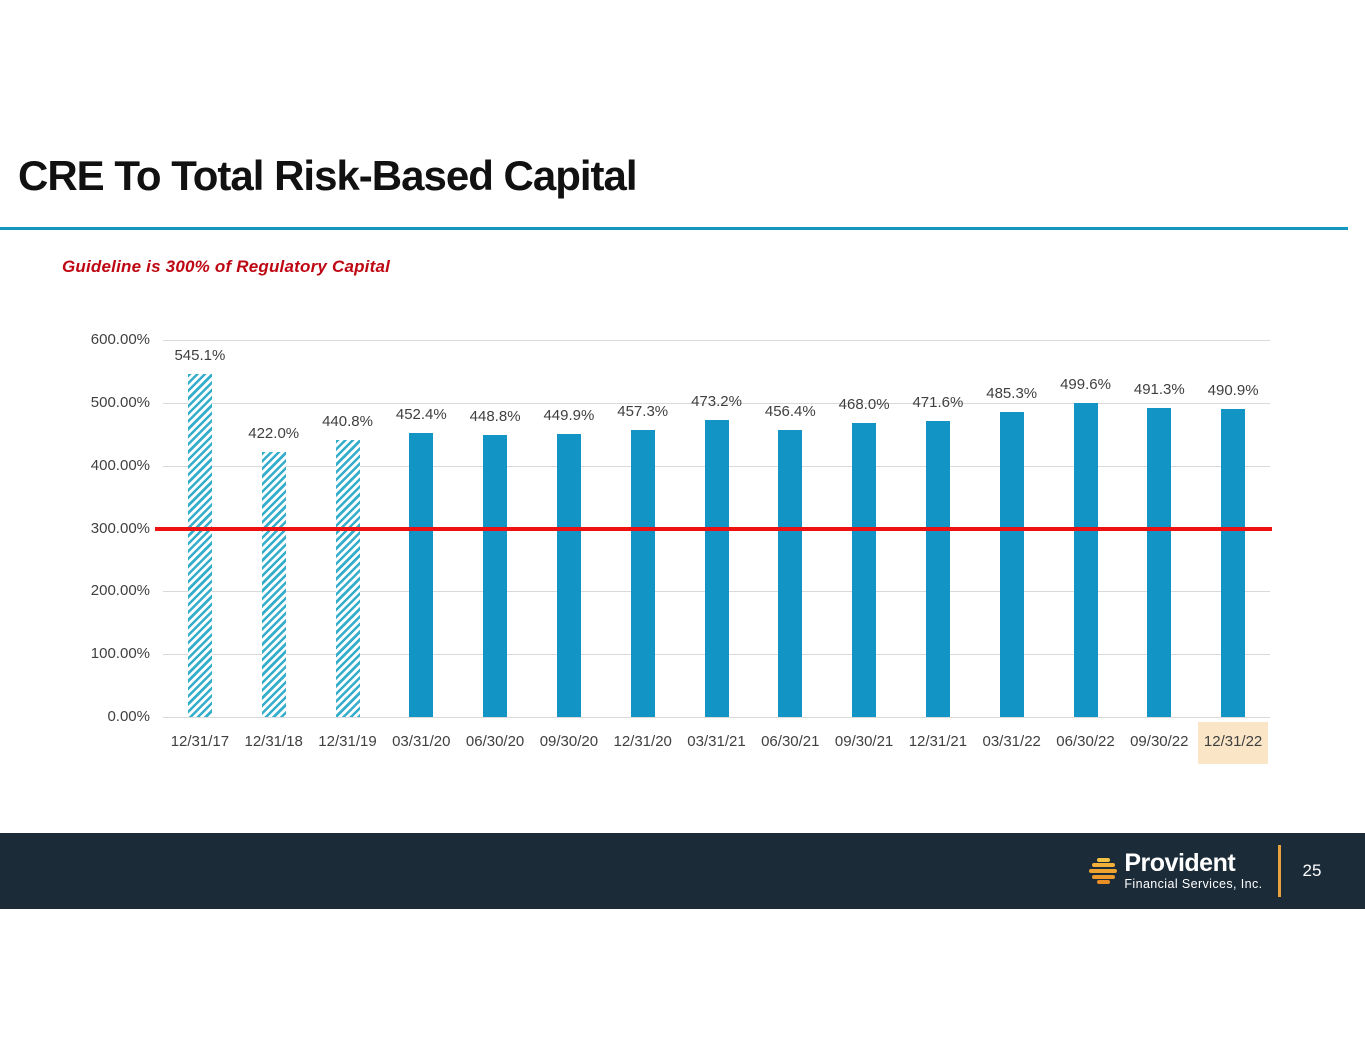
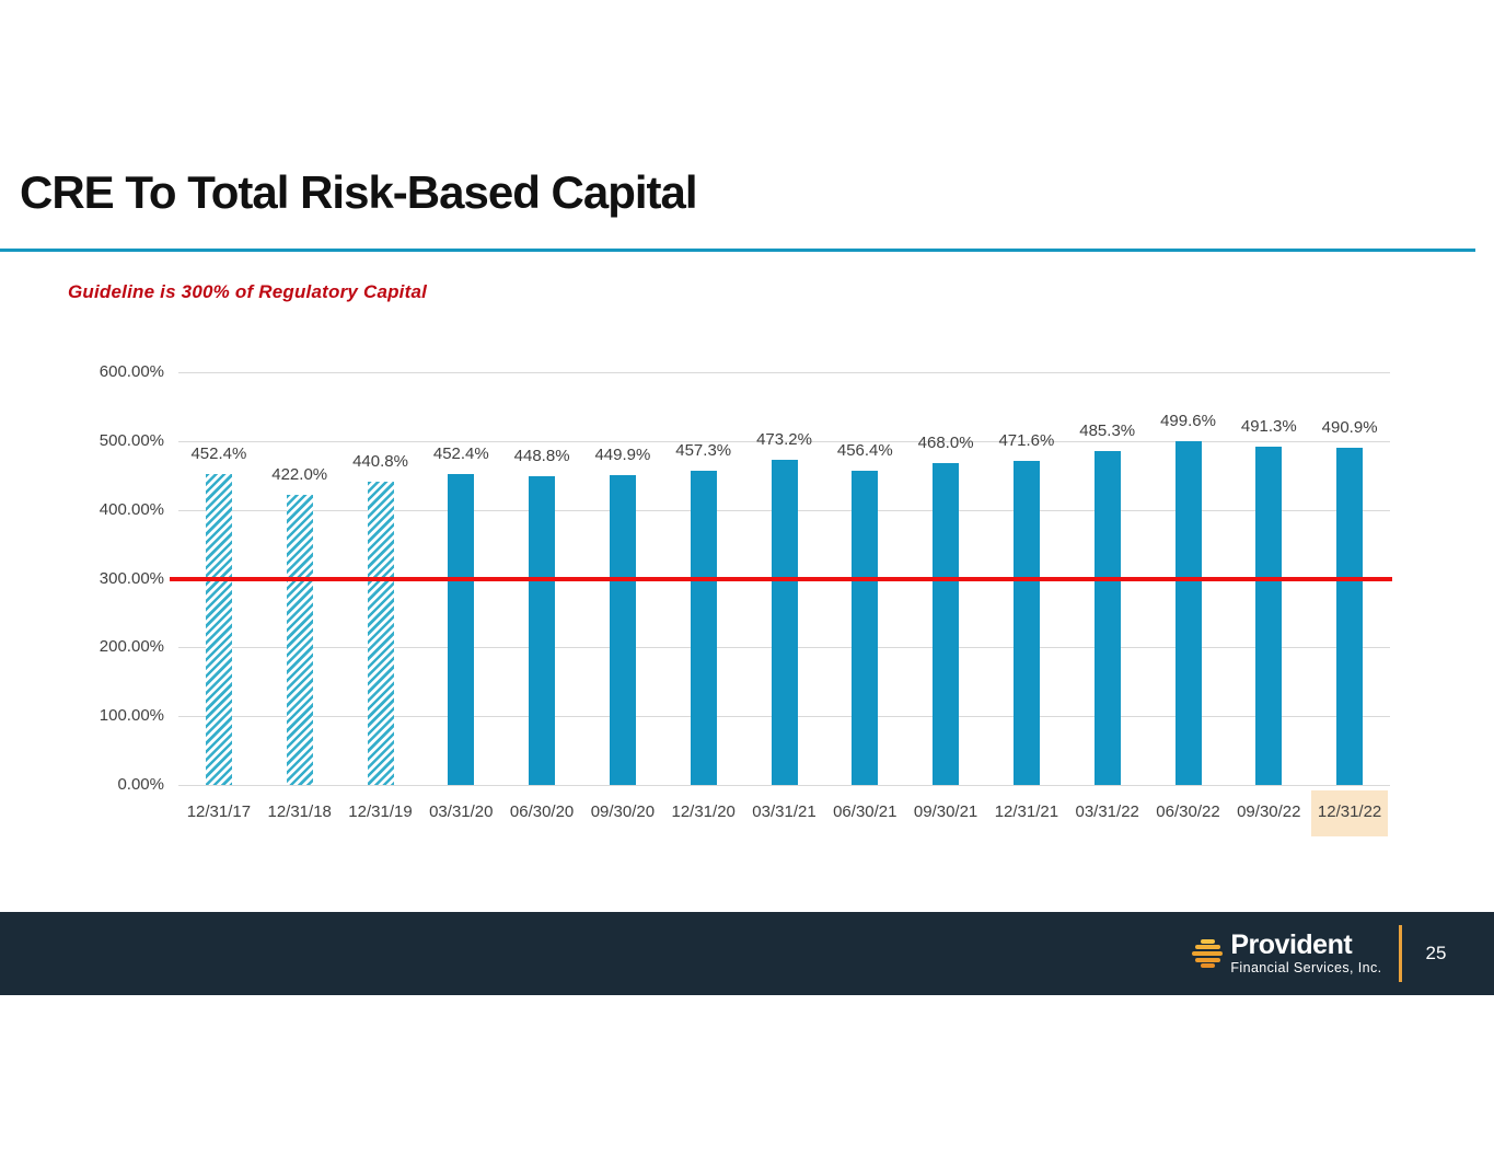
12/31/17: 545.1% -> 452.4%
